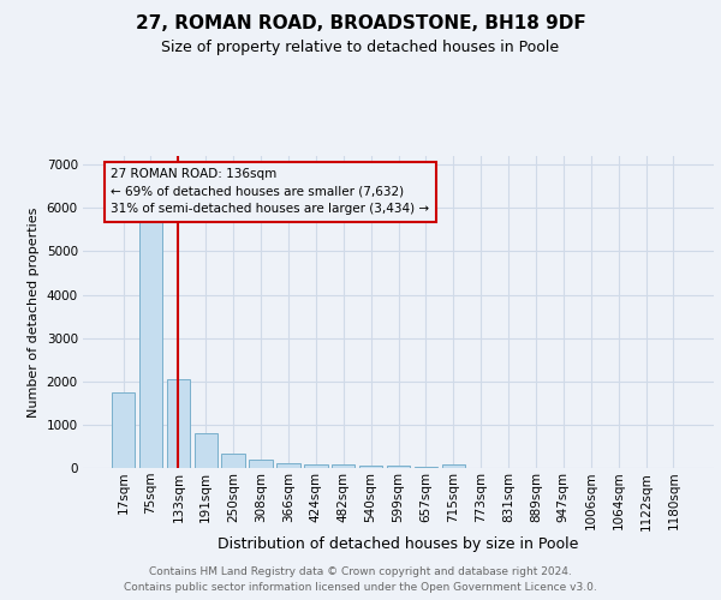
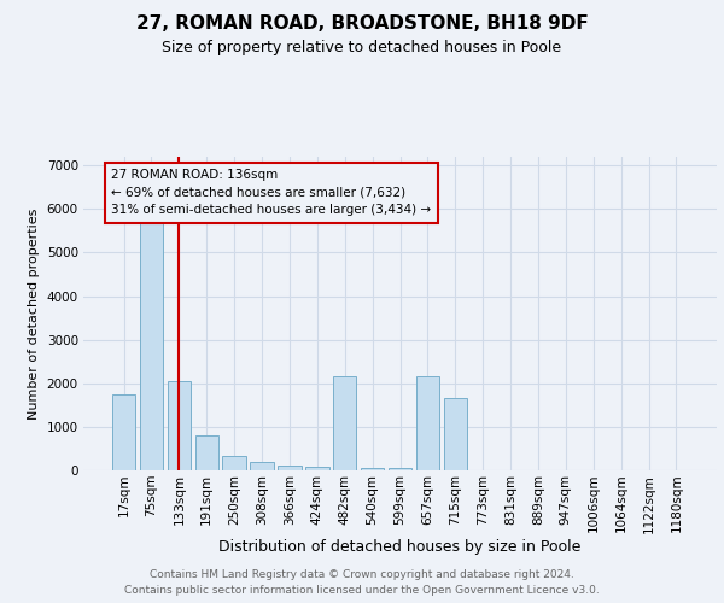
482sqm: 80 -> 2150
657sqm: 30 -> 2150
715sqm: 80 -> 1650
